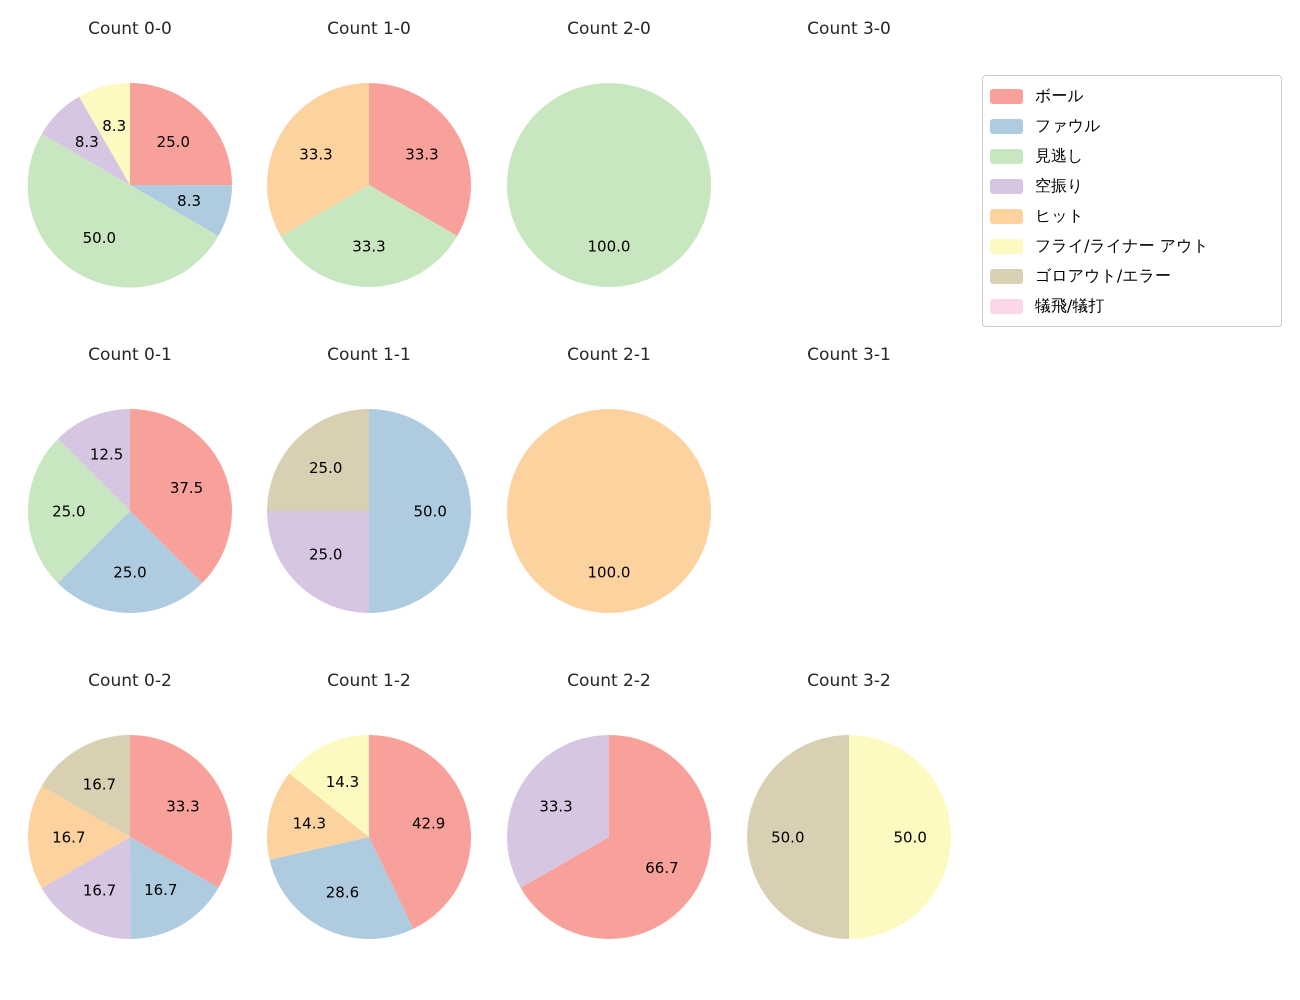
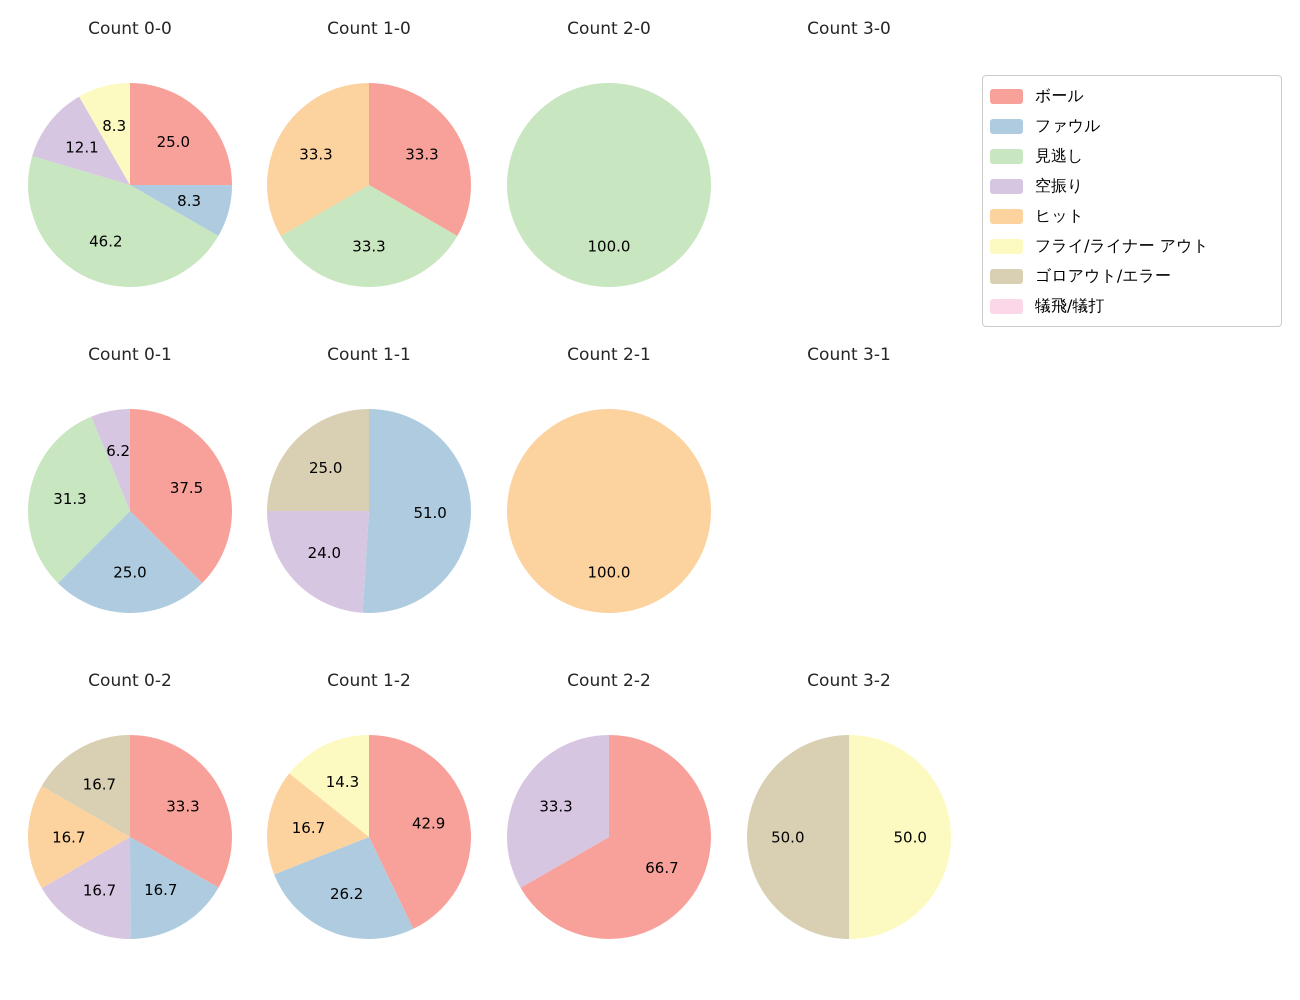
Count 0-0/見逃し: 50.0 -> 46.2
Count 0-0/空振り: 8.3 -> 12.1
Count 0-1/見逃し: 25.0 -> 31.3
Count 0-1/空振り: 12.5 -> 6.2
Count 1-1/ファウル: 50.0 -> 51.0
Count 1-1/空振り: 25.0 -> 24.0
Count 1-2/ファウル: 28.6 -> 26.2
Count 1-2/ヒット: 14.3 -> 16.7
